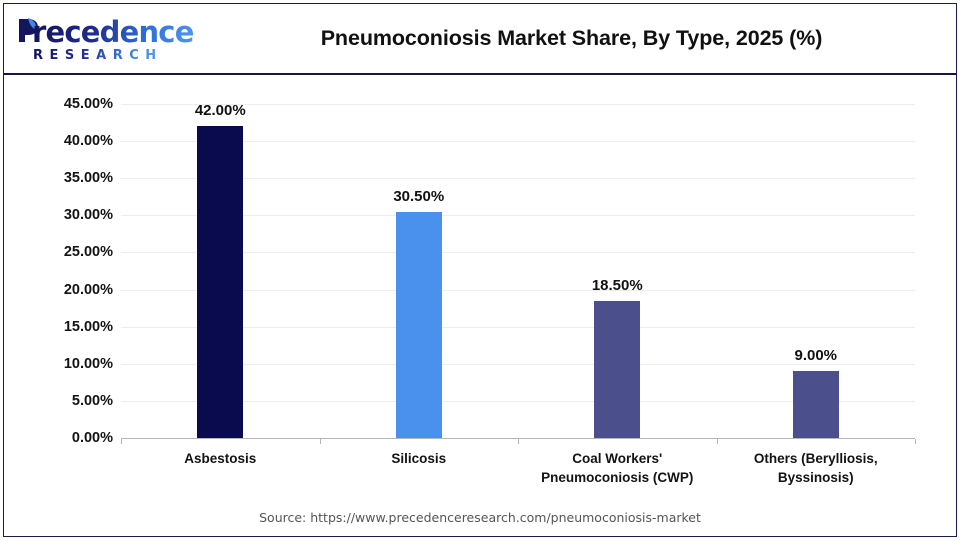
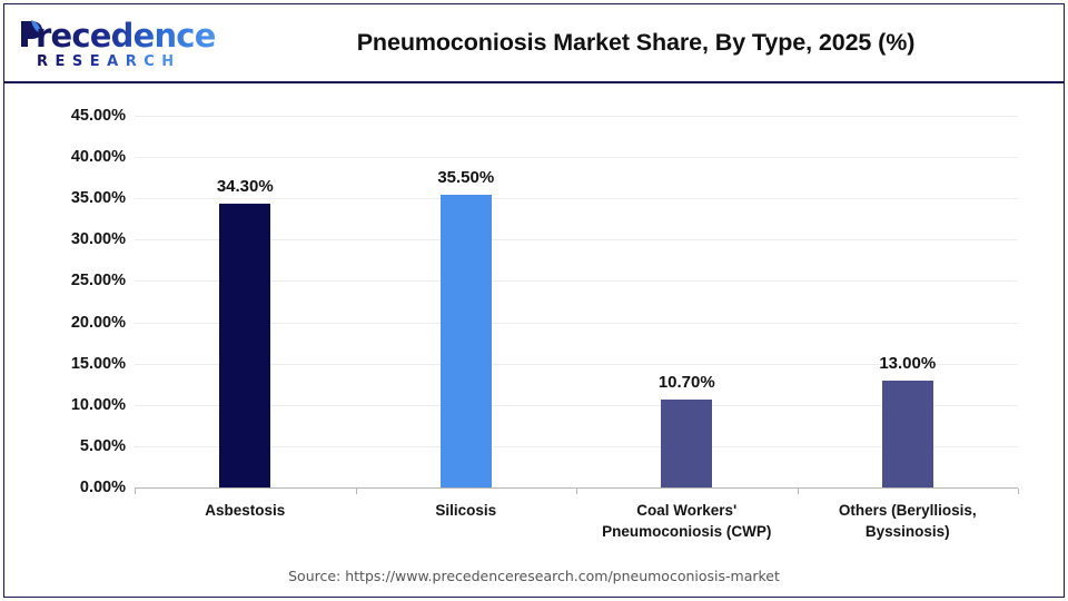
Asbestosis: 42.00% -> 34.30%
Silicosis: 30.50% -> 35.50%
Coal Workers' Pneumoconiosis (CWP): 18.50% -> 10.70%
Others (Berylliosis, Byssinosis): 9.00% -> 13.00%
